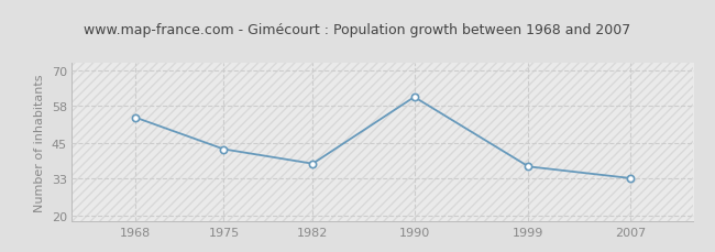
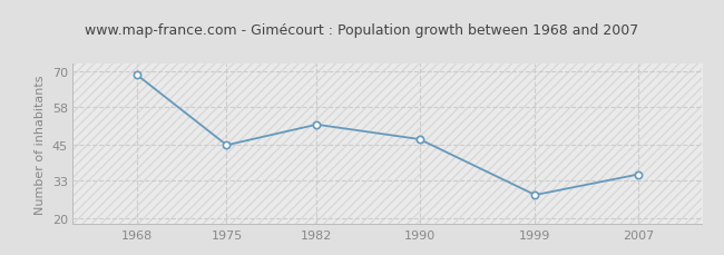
1968: 54 -> 69
1975: 43 -> 45
1982: 38 -> 52
1990: 61 -> 47
1999: 37 -> 28
2007: 33 -> 35
